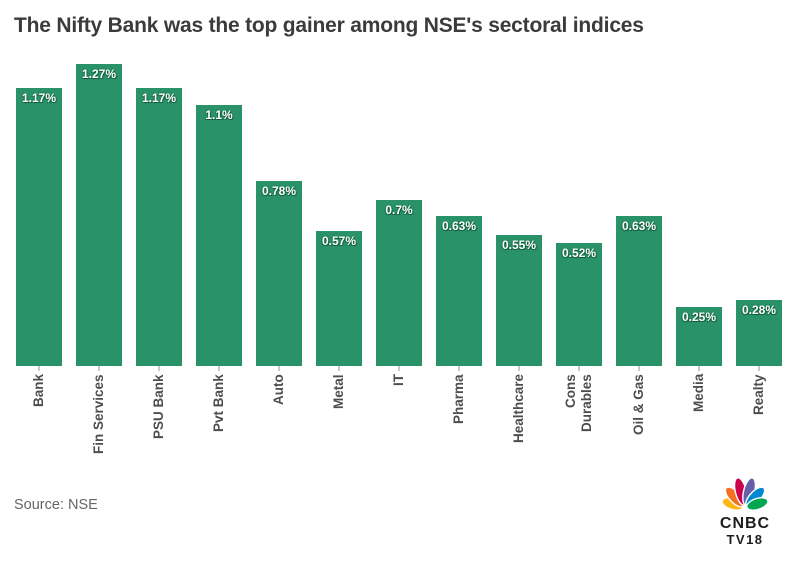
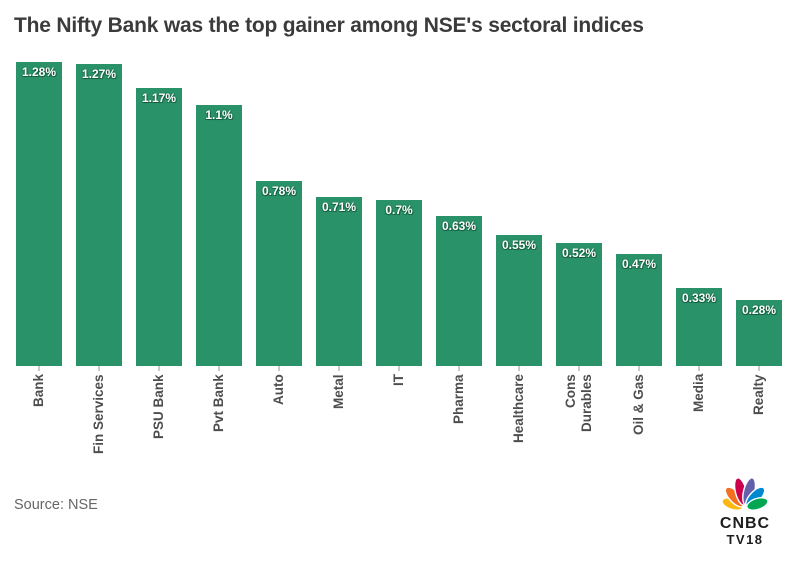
Bank: 1.17% -> 1.28%
Metal: 0.57% -> 0.71%
Oil & Gas: 0.63% -> 0.47%
Media: 0.25% -> 0.33%
